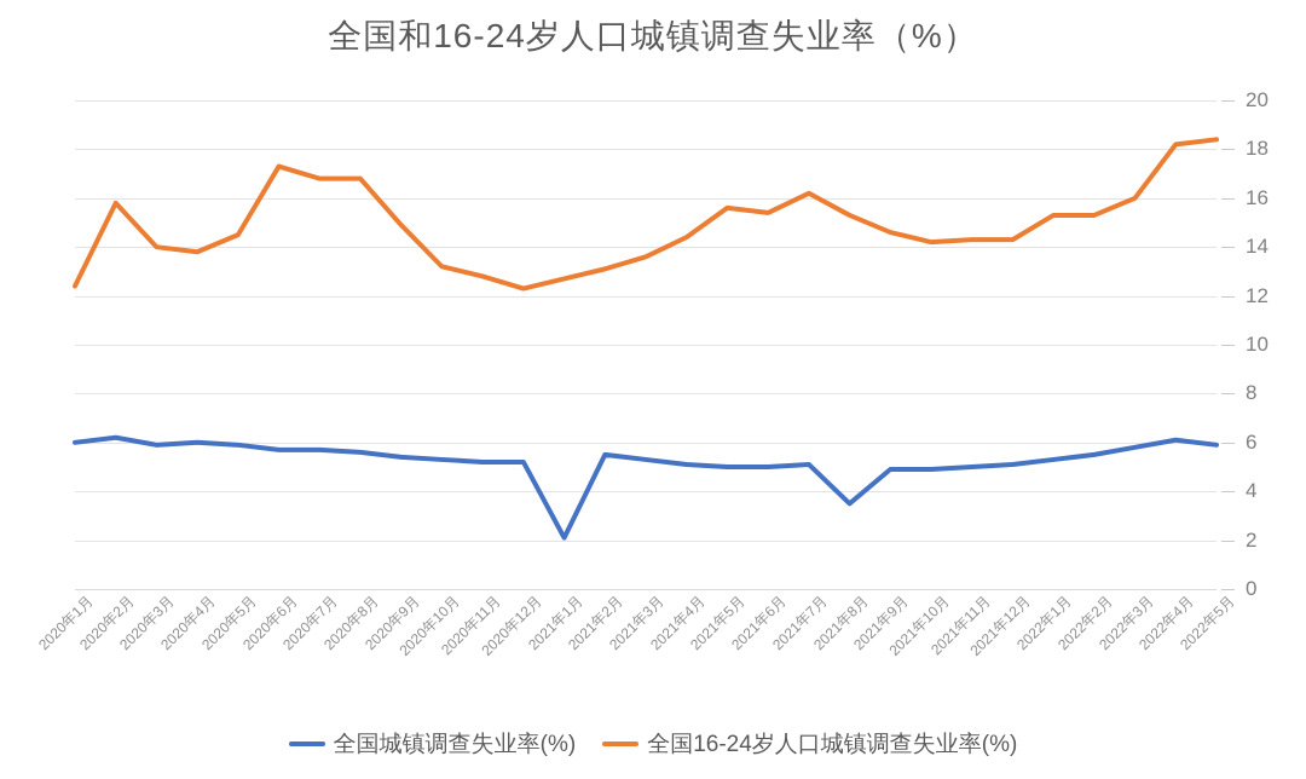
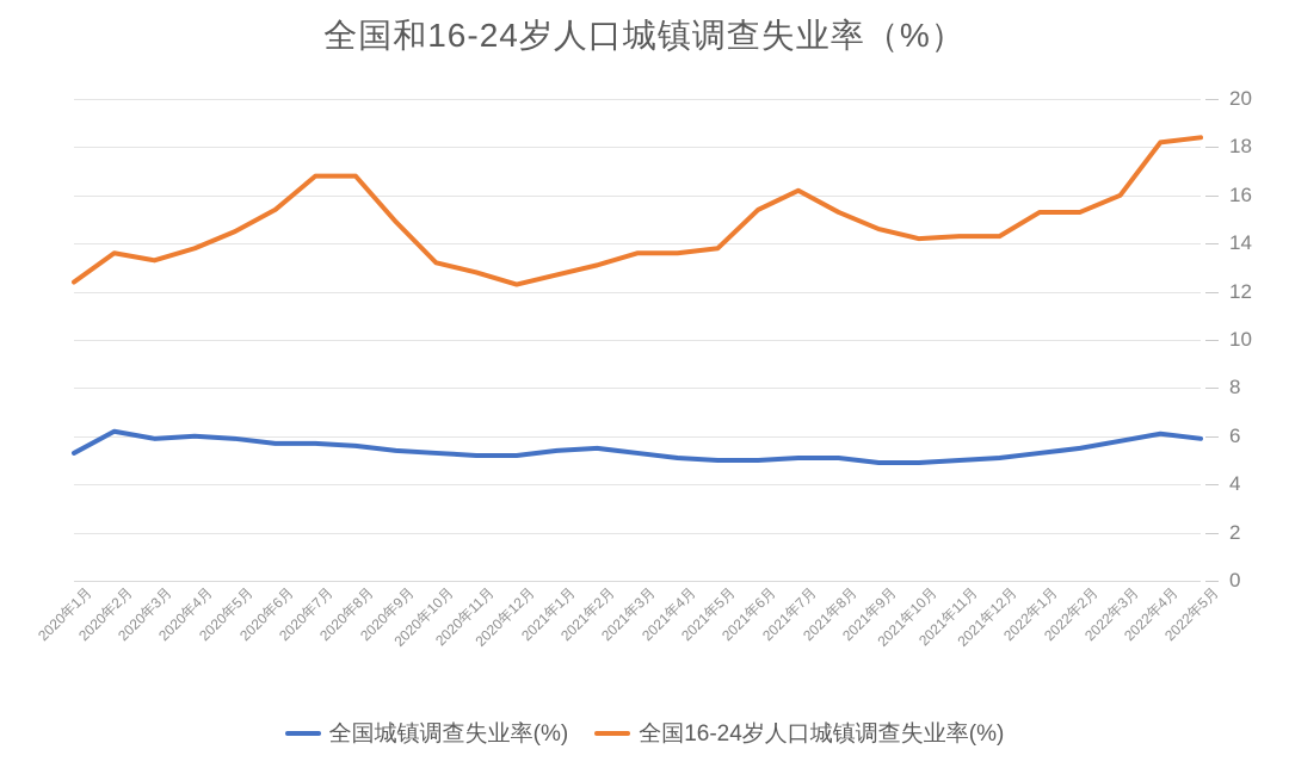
全国城镇调查失业率(%)/2020年1月: 6.0 -> 5.3
全国16-24岁人口城镇调查失业率(%)/2020年2月: 15.8 -> 13.6
全国16-24岁人口城镇调查失业率(%)/2020年3月: 14.0 -> 13.3
全国16-24岁人口城镇调查失业率(%)/2020年6月: 17.3 -> 15.4
全国城镇调查失业率(%)/2021年1月: 2.1 -> 5.4
全国16-24岁人口城镇调查失业率(%)/2021年4月: 14.4 -> 13.6
全国16-24岁人口城镇调查失业率(%)/2021年5月: 15.6 -> 13.8
全国城镇调查失业率(%)/2021年8月: 3.5 -> 5.1
